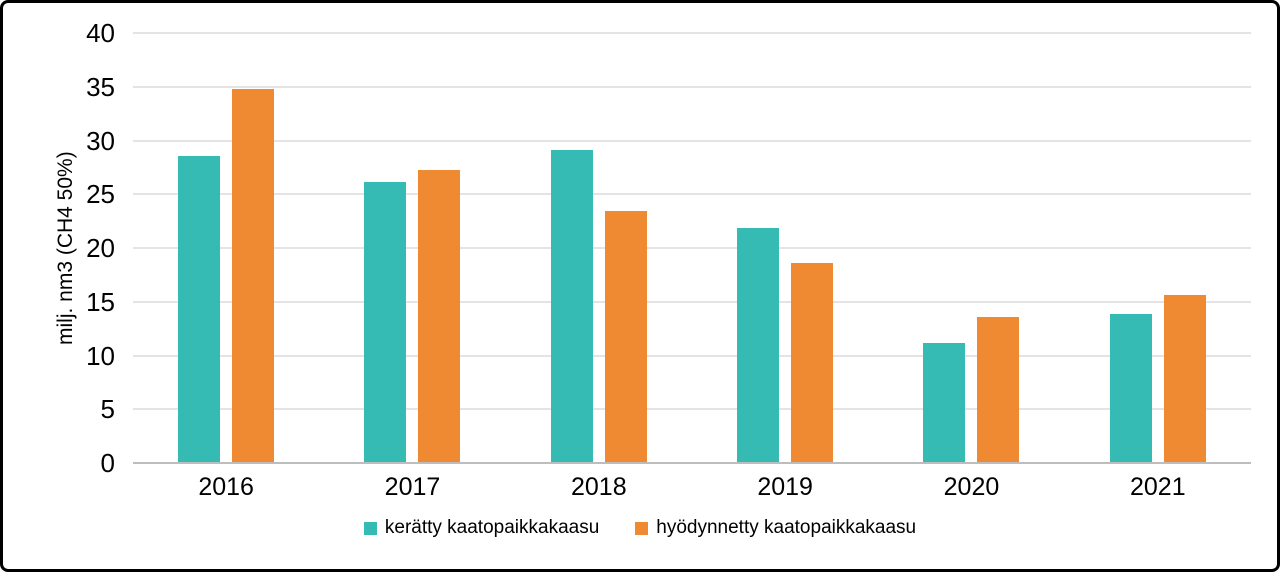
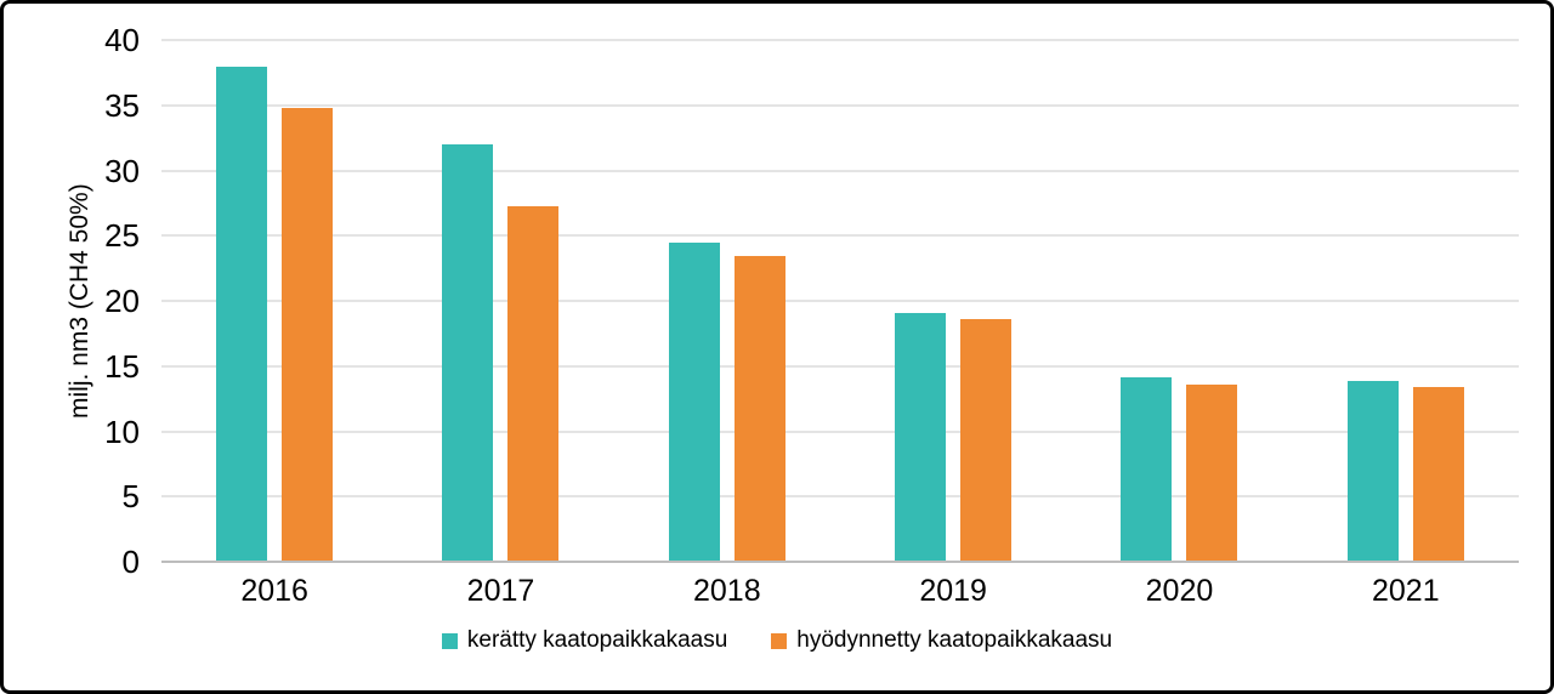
kerätty kaatopaikkakaasu/2016: 28.6 -> 38.0
kerätty kaatopaikkakaasu/2017: 26.1 -> 32.0
kerätty kaatopaikkakaasu/2018: 29.1 -> 24.5
kerätty kaatopaikkakaasu/2019: 21.9 -> 19.1
kerätty kaatopaikkakaasu/2020: 11.2 -> 14.1
hyödynnetty kaatopaikkakaasu/2021: 15.6 -> 13.4
